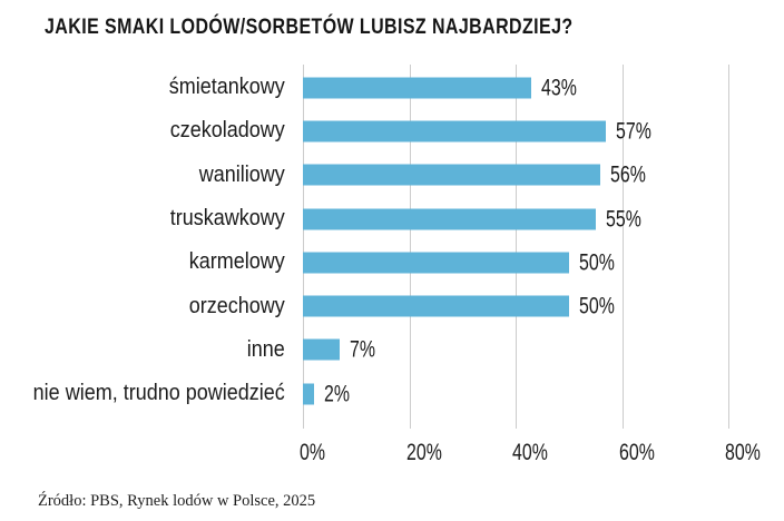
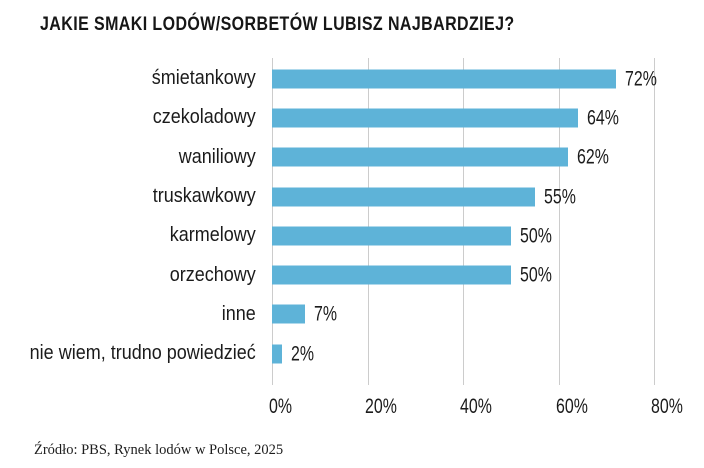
śmietankowy: 43% -> 72%
czekoladowy: 57% -> 64%
waniliowy: 56% -> 62%
